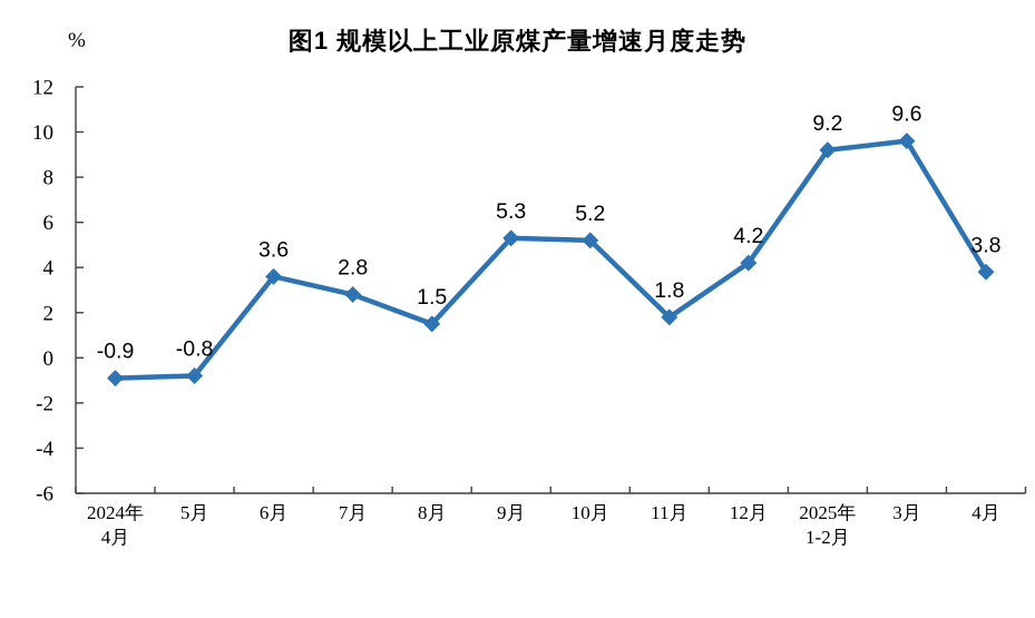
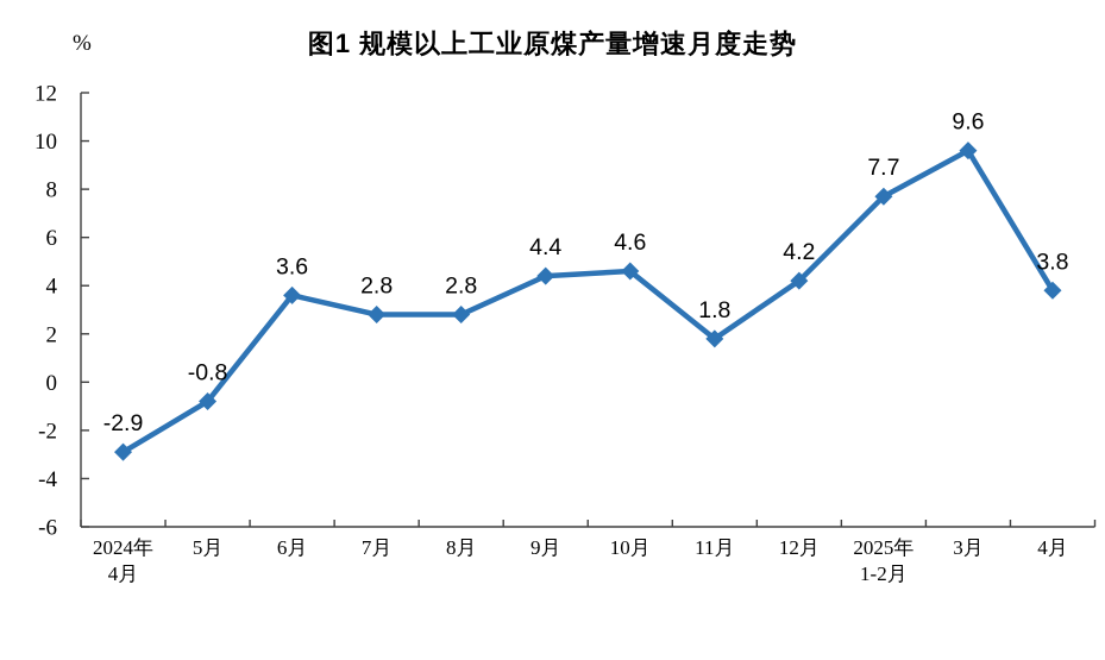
2024年4月: -0.9 -> -2.9
8月: 1.5 -> 2.8
9月: 5.3 -> 4.4
10月: 5.2 -> 4.6
2025年1-2月: 9.2 -> 7.7
